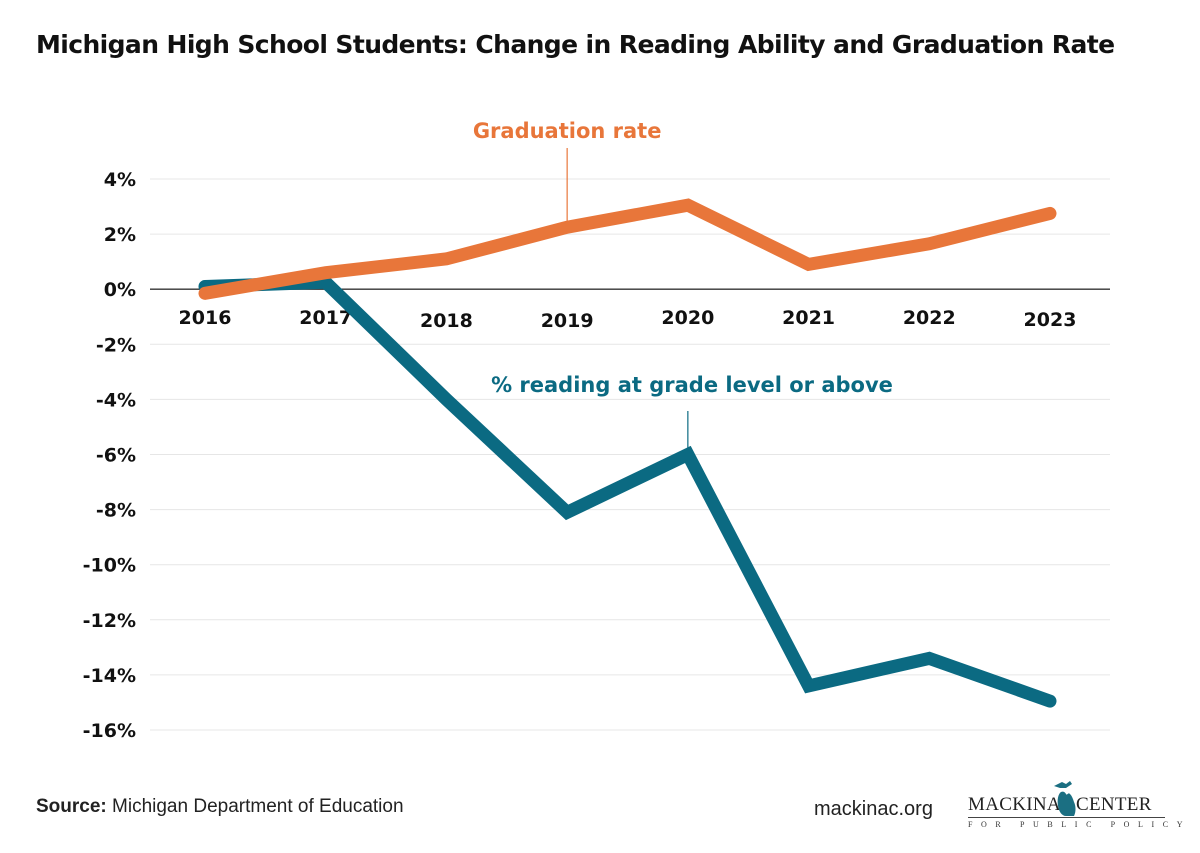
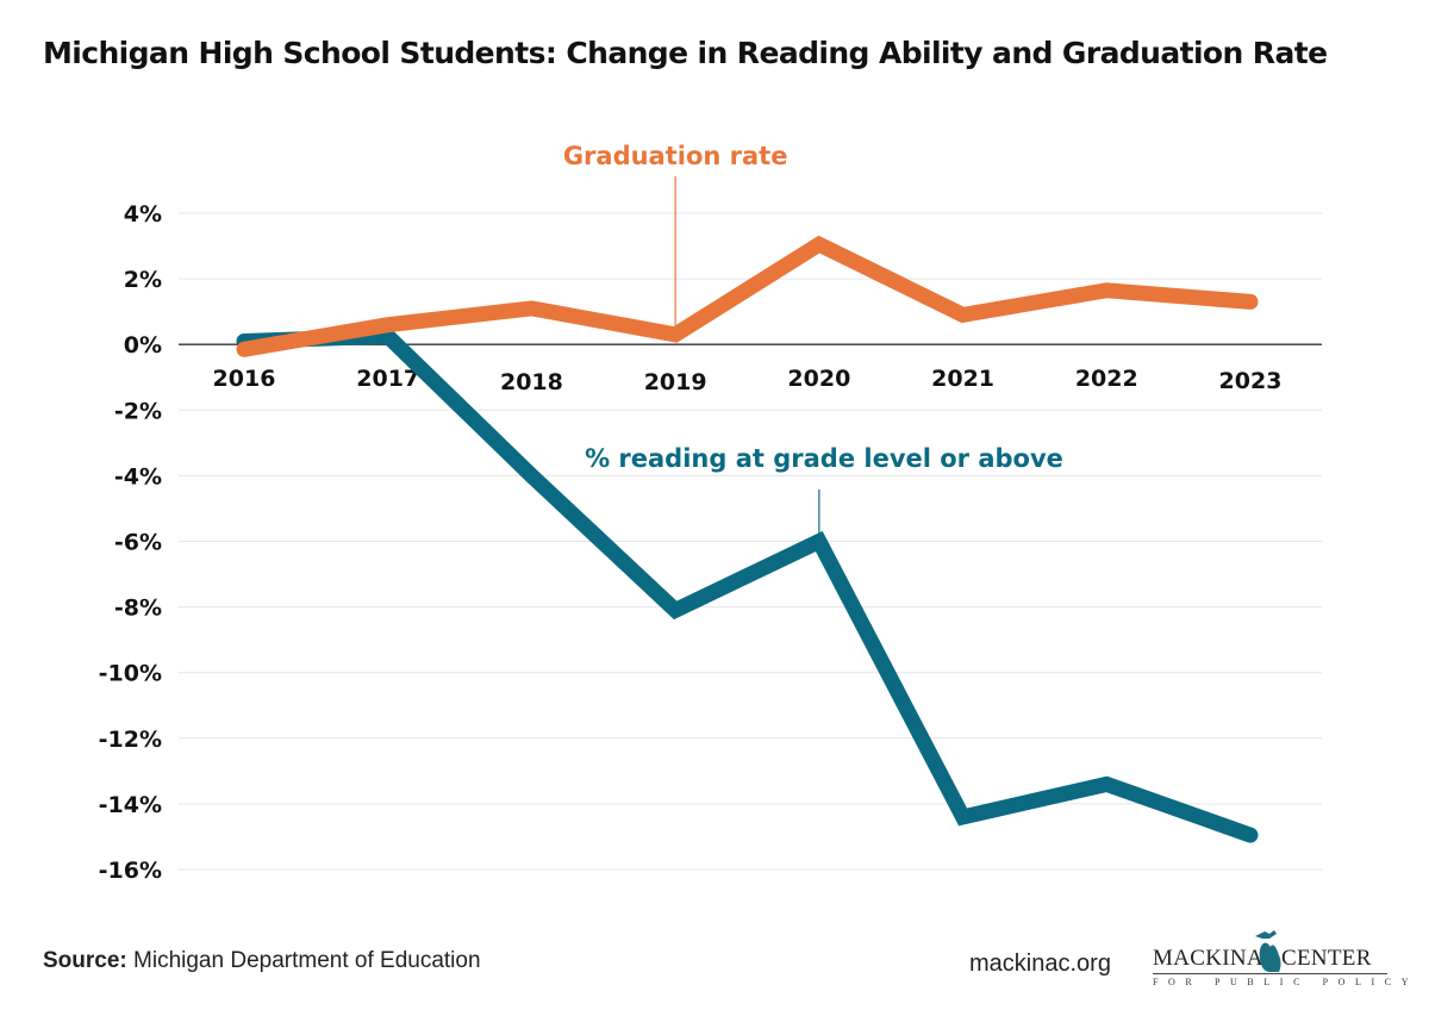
Graduation rate/2019: 2.2% -> 0.3%
Graduation rate/2023: 2.8% -> 1.3%
